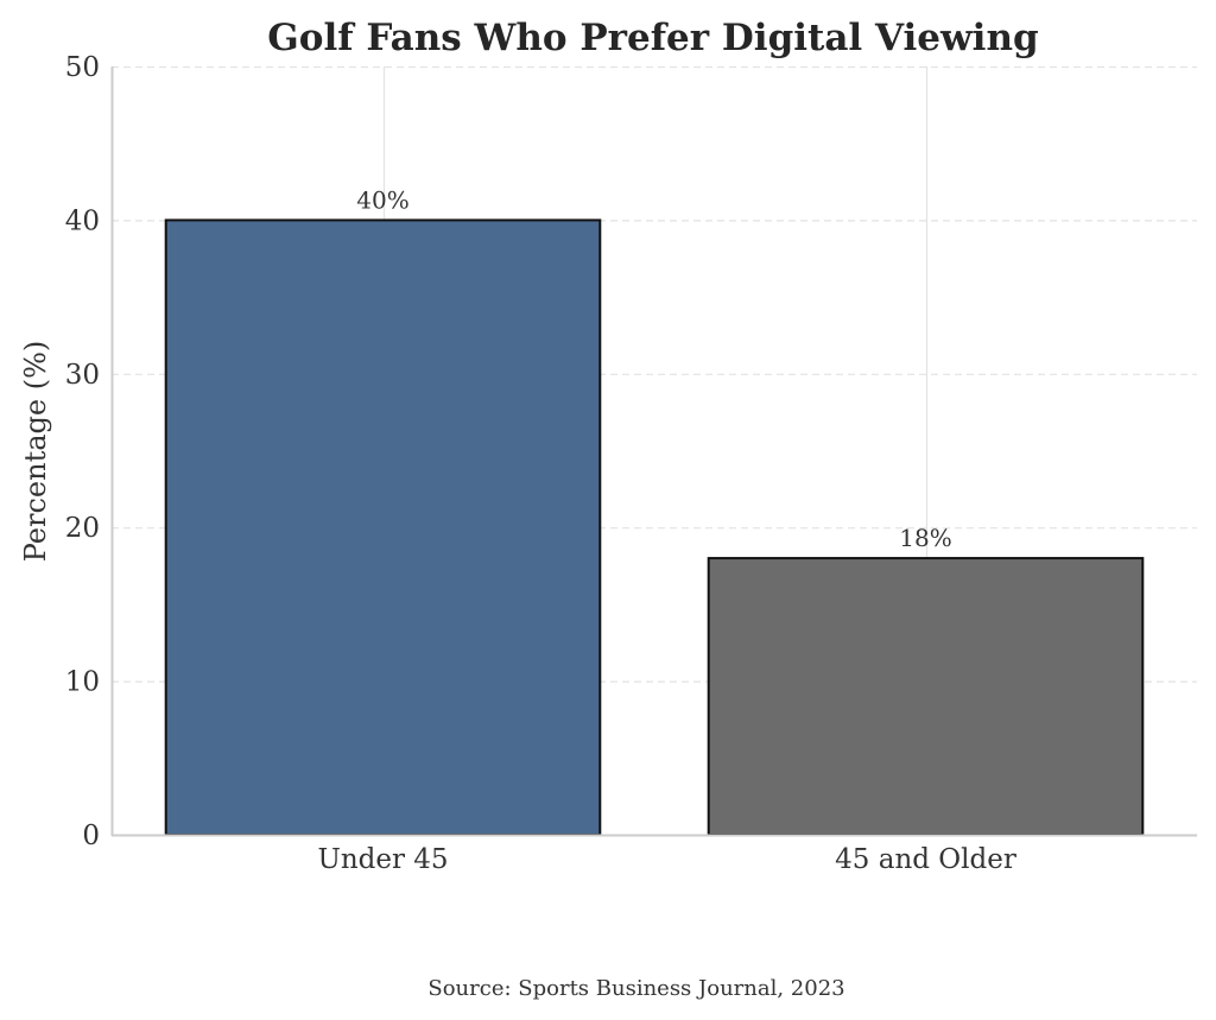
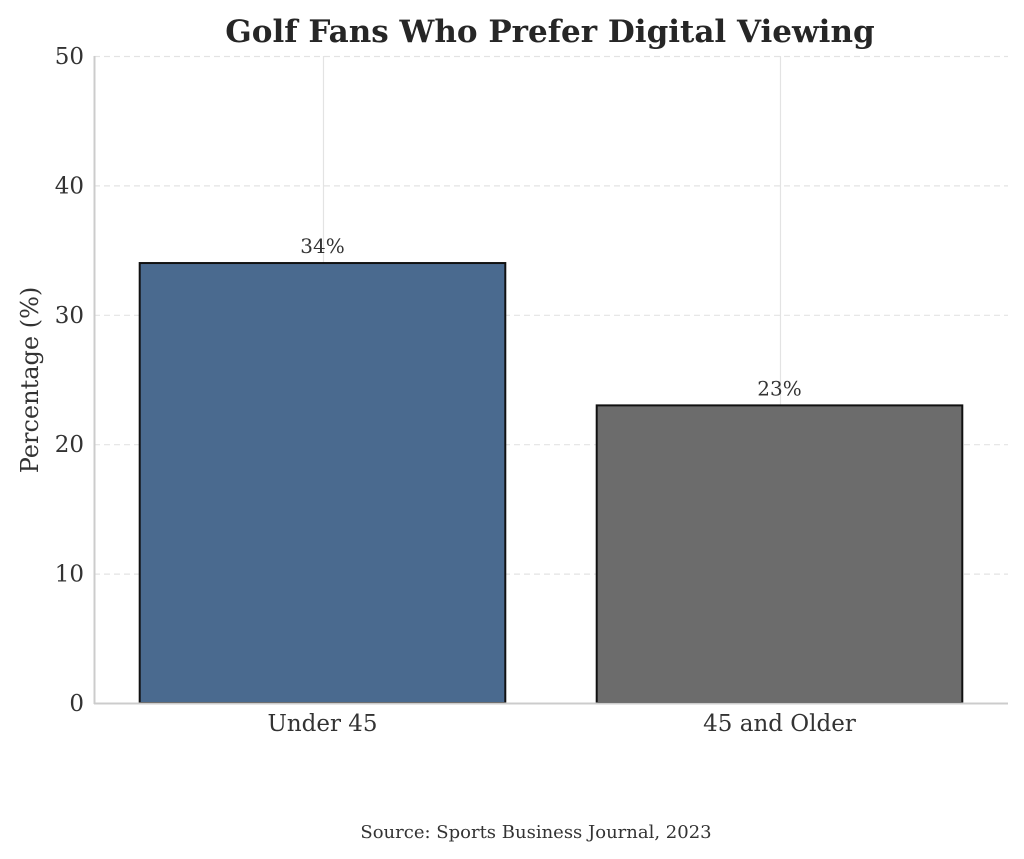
Under 45: 40% -> 34%
45 and Older: 18% -> 23%
